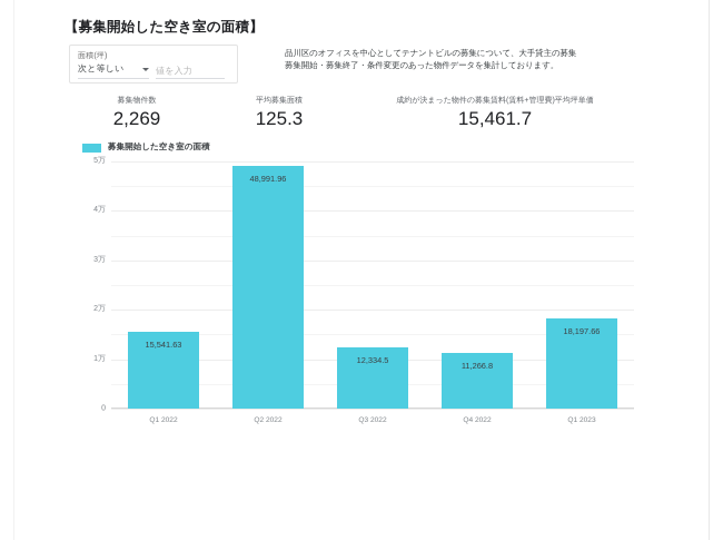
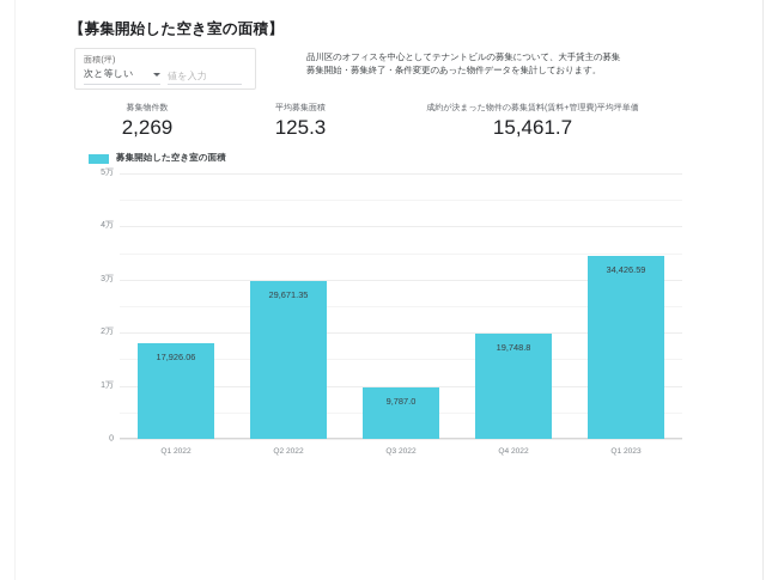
Q1 2022: 15,541.63 -> 17,926.06
Q2 2022: 48,991.96 -> 29,671.35
Q3 2022: 12,334.5 -> 9,787.0
Q4 2022: 11,266.8 -> 19,748.8
Q1 2023: 18,197.66 -> 34,426.59
